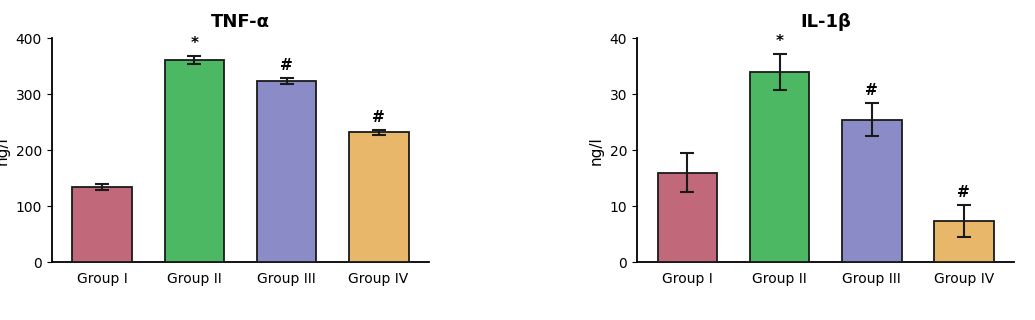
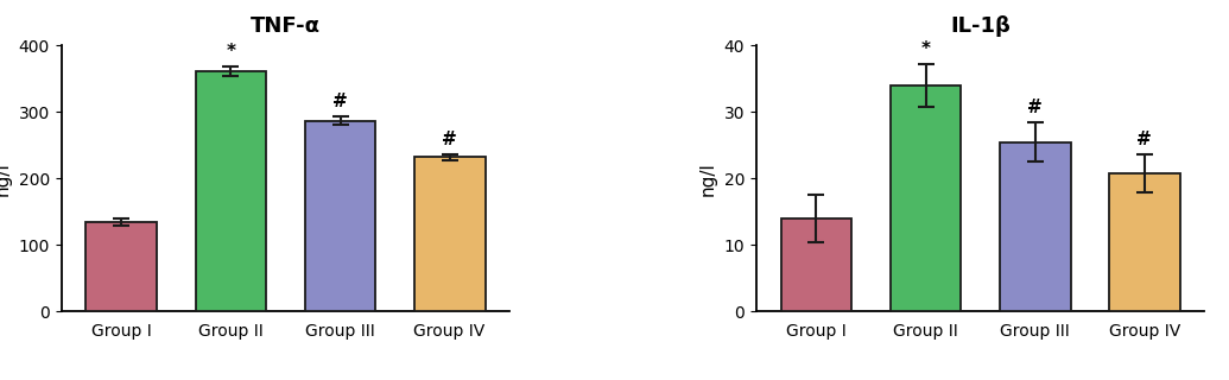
TNF-α/Group III: 324 -> 287
IL-1β/Group I: 16.0 -> 14.0
IL-1β/Group IV: 7.4 -> 20.8
